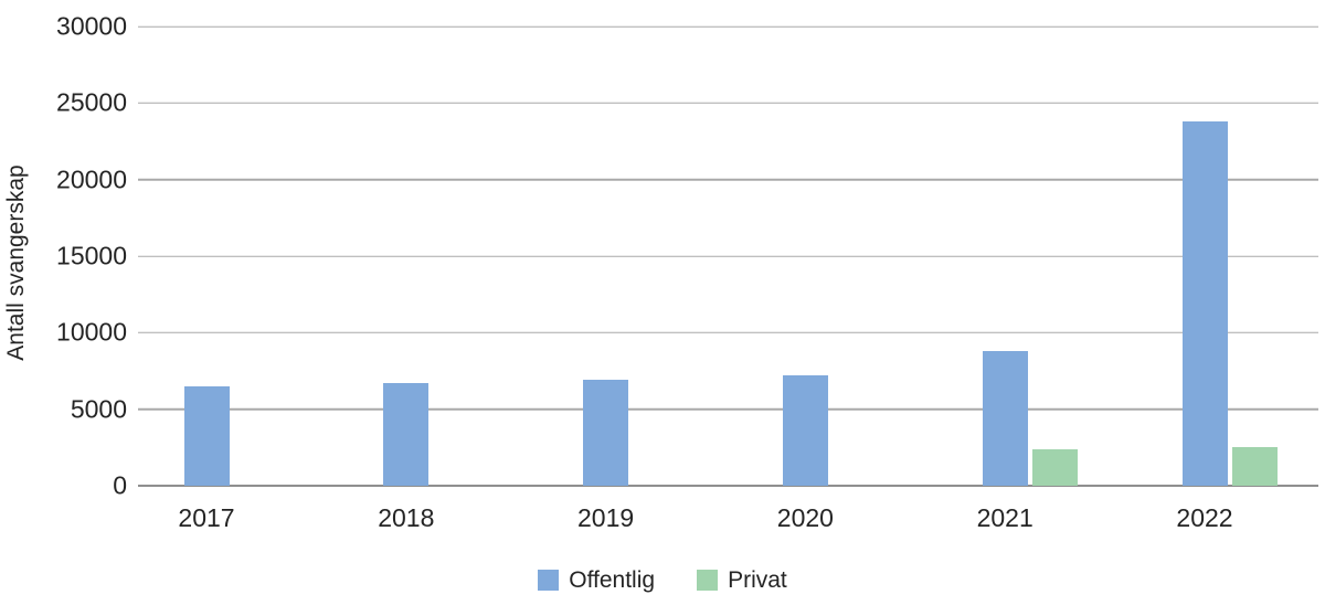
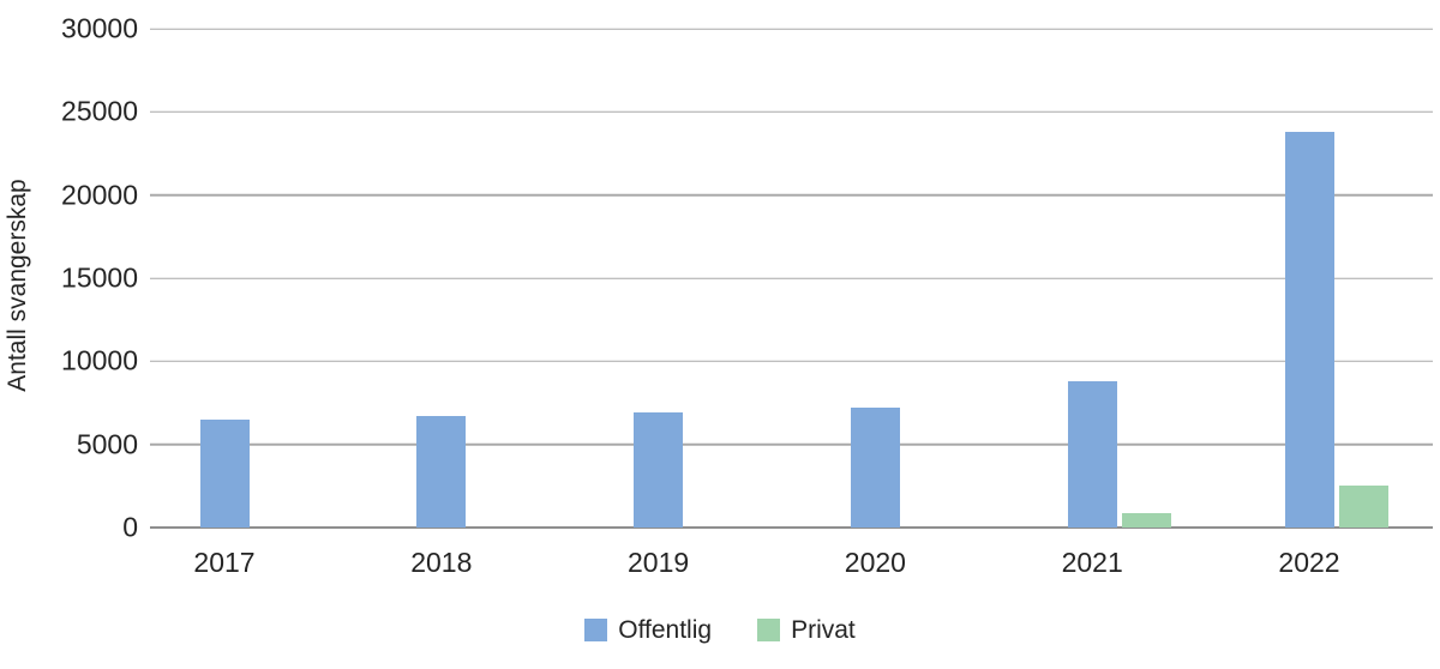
Privat/2021: 2400 -> 900
